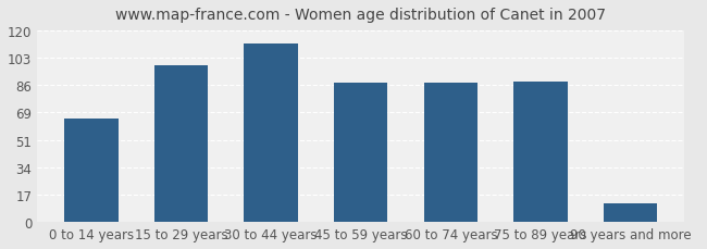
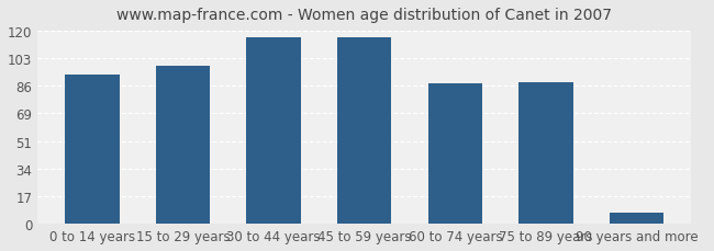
0 to 14 years: 65 -> 93
30 to 44 years: 112 -> 116
45 to 59 years: 87 -> 116
90 years and more: 12 -> 7
